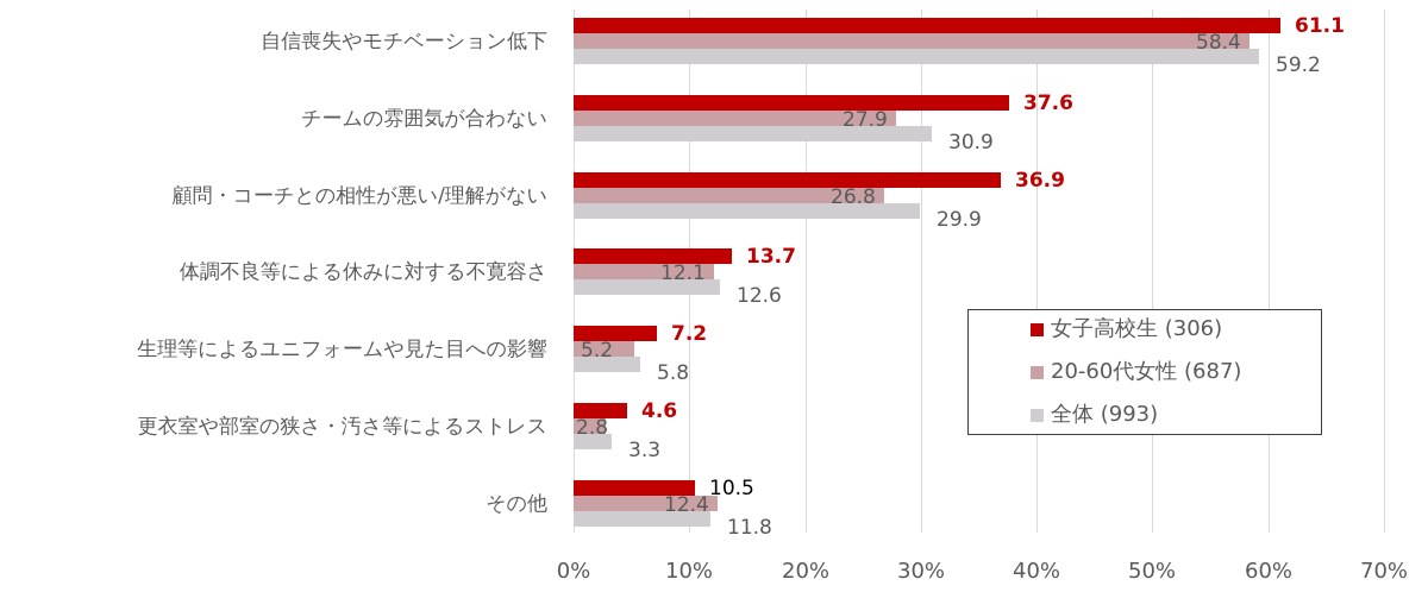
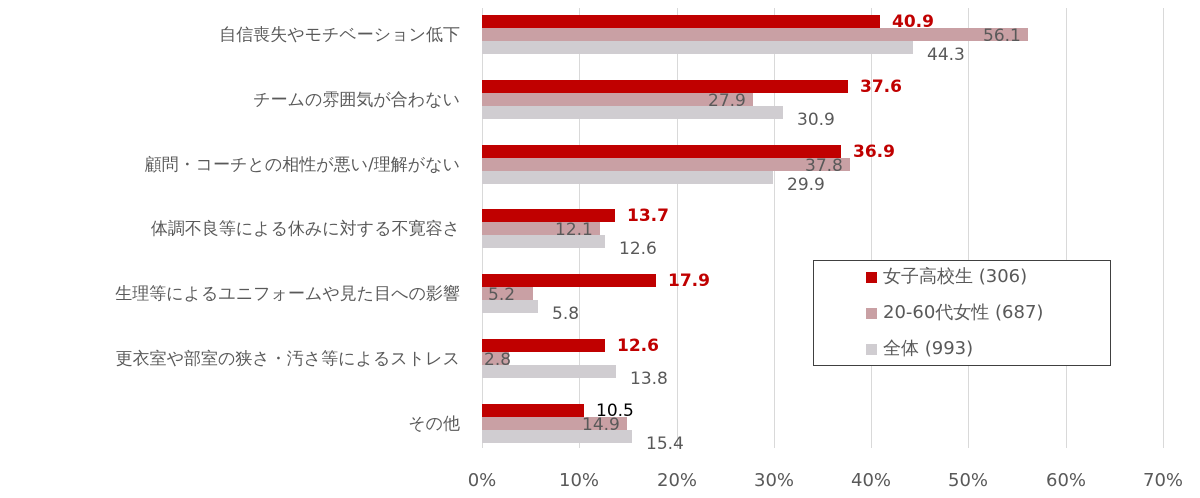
女子高校生 (306)/自信喪失やモチベーション低下: 61.1 -> 40.9
20-60代女性 (687)/自信喪失やモチベーション低下: 58.4 -> 56.1
全体 (993)/自信喪失やモチベーション低下: 59.2 -> 44.3
20-60代女性 (687)/顧問・コーチとの相性が悪い/理解がない: 26.8 -> 37.8
女子高校生 (306)/生理等によるユニフォームや見た目への影響: 7.2 -> 17.9
女子高校生 (306)/更衣室や部室の狭さ・汚さ等によるストレス: 4.6 -> 12.6
全体 (993)/更衣室や部室の狭さ・汚さ等によるストレス: 3.3 -> 13.8
20-60代女性 (687)/その他: 12.4 -> 14.9
全体 (993)/その他: 11.8 -> 15.4
